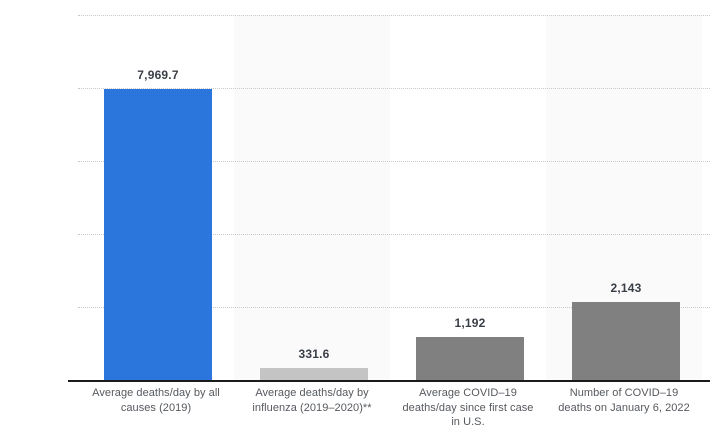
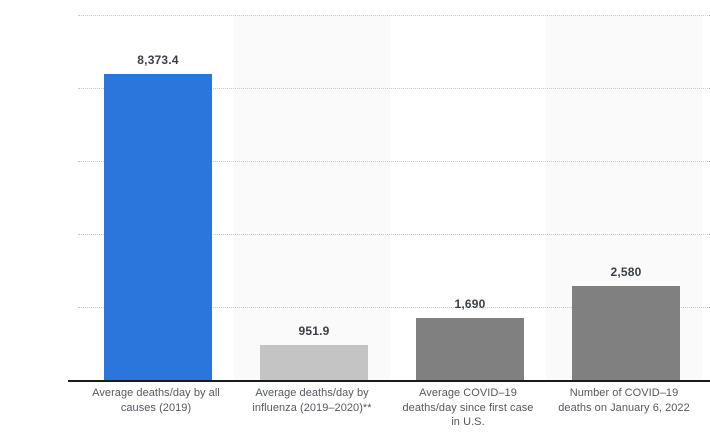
Average deaths/day by all causes (2019): 7,969.7 -> 8,373.4
Average deaths/day by influenza (2019–2020)**: 331.6 -> 951.9
Average COVID–19 deaths/day since first case in U.S.: 1,192 -> 1,690
Number of COVID–19 deaths on January 6, 2022: 2,143 -> 2,580
